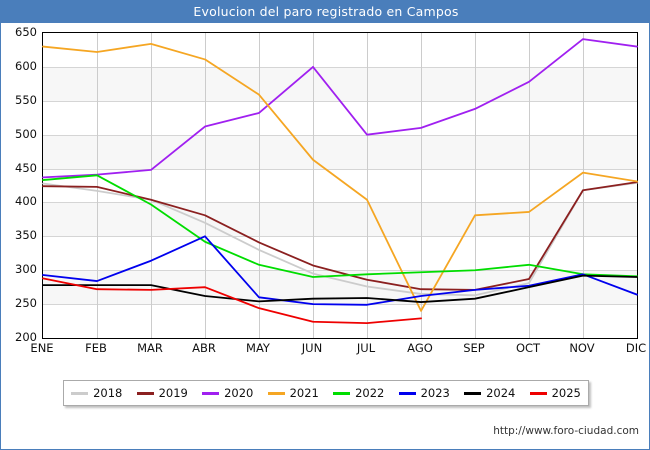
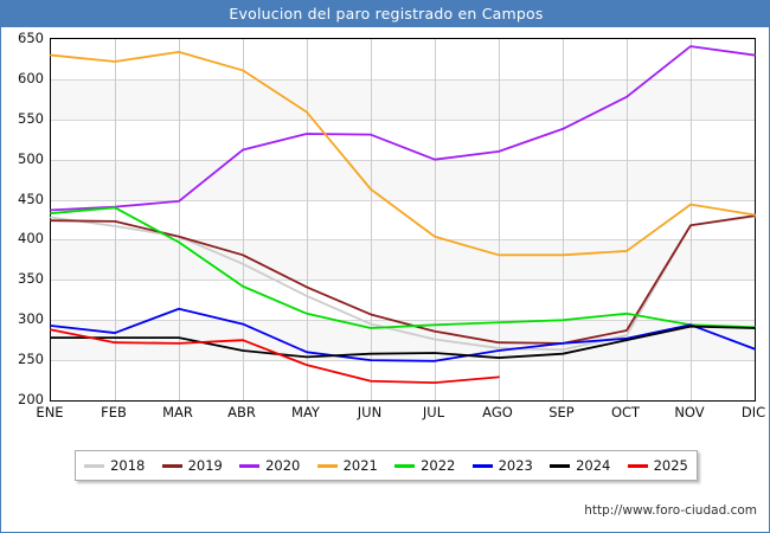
2023/ABR: 350 -> 300
2020/JUN: 600 -> 530
2021/AGO: 240 -> 380
